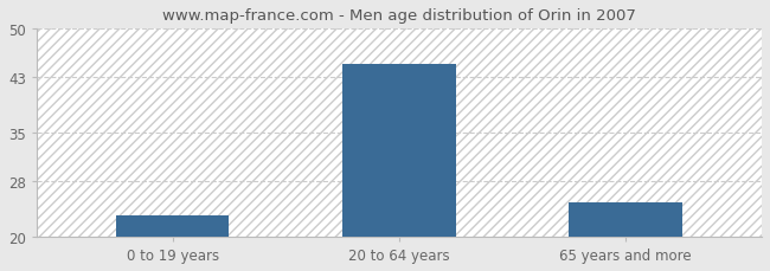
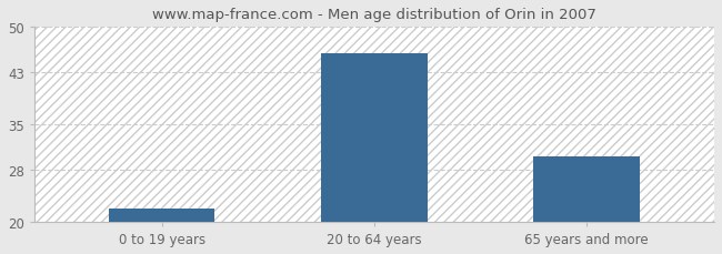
0 to 19 years: 23 -> 22
20 to 64 years: 45 -> 46
65 years and more: 25 -> 30
